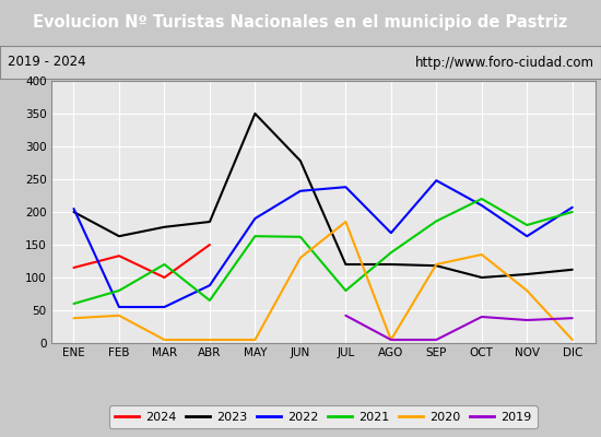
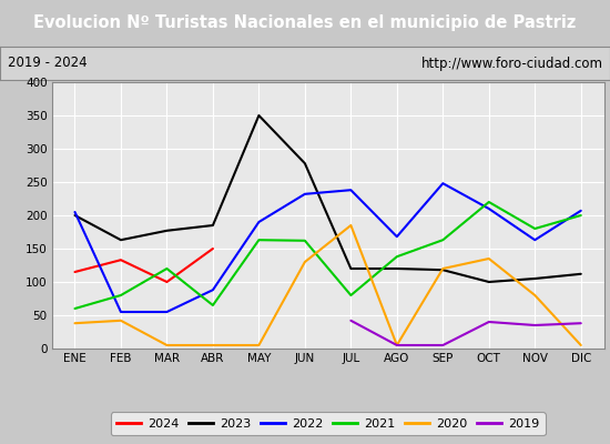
2021/SEP: 186 -> 163
